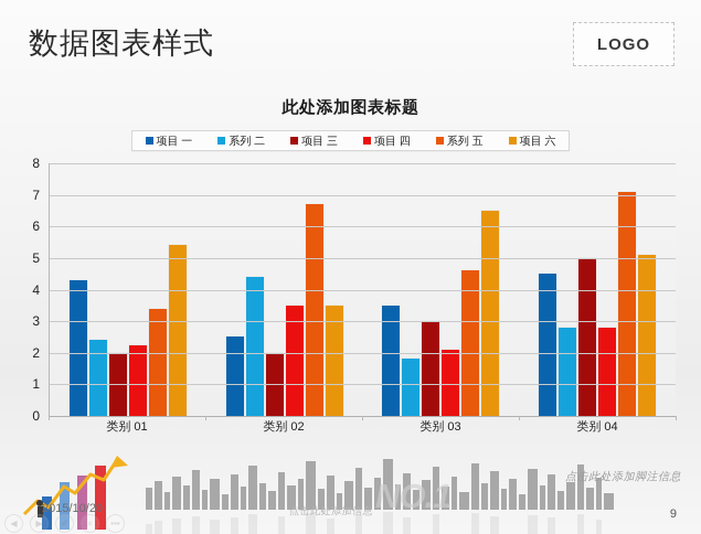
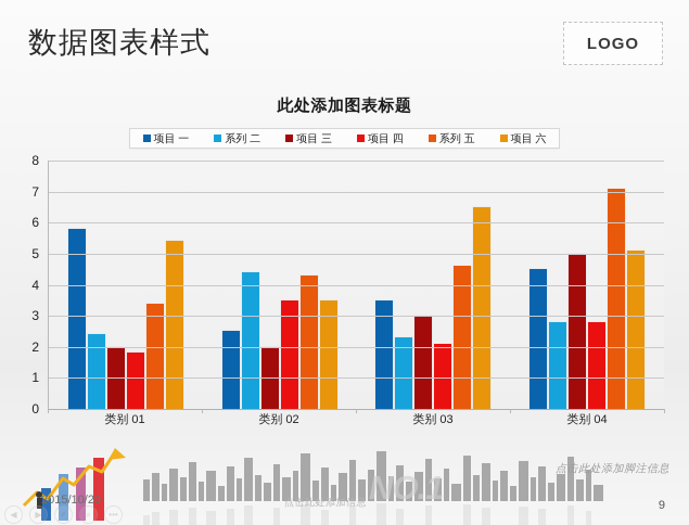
项目 一/类别 01: 4.3 -> 5.8
项目 四/类别 01: 2.2 -> 1.8
系列 五/类别 02: 6.7 -> 4.3
系列 二/类别 03: 1.8 -> 2.3
